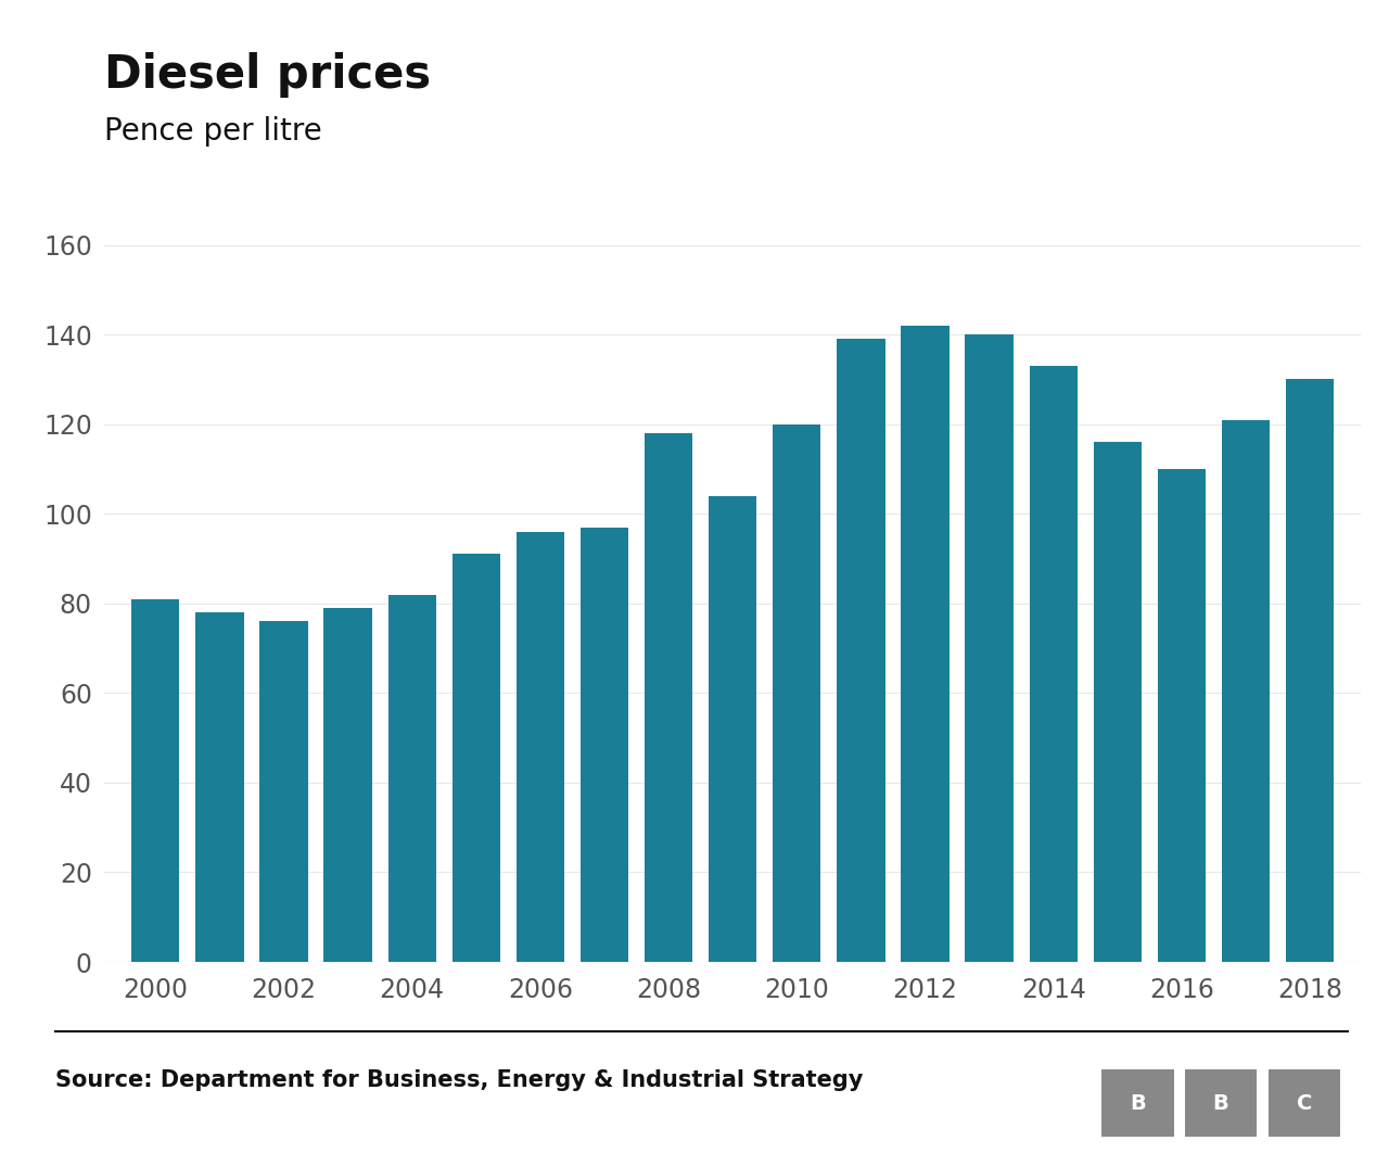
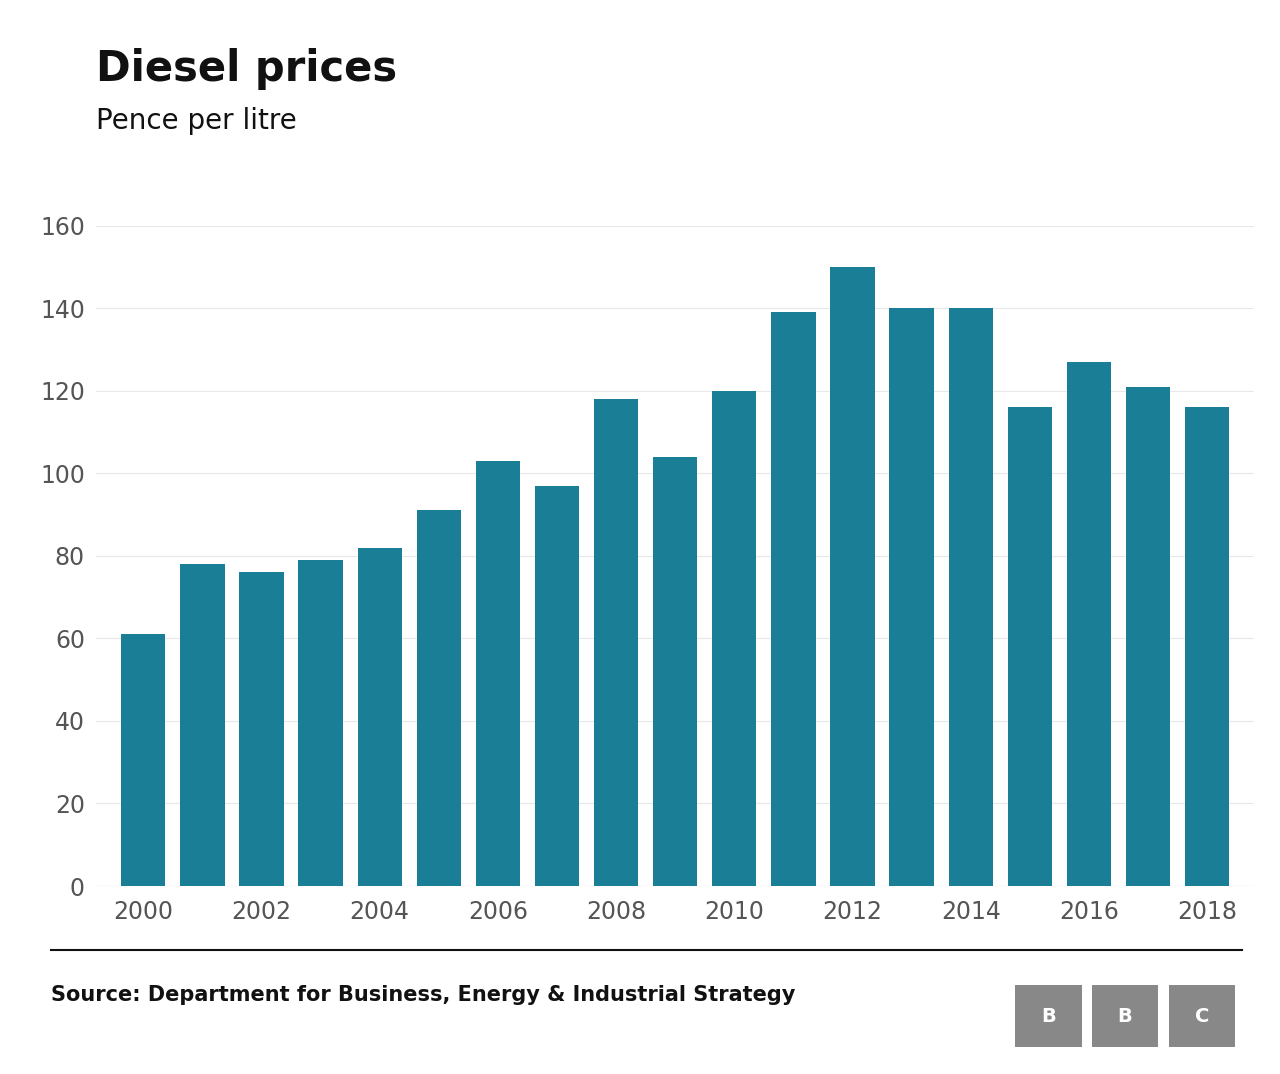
2000: 81 -> 61
2006: 96 -> 103
2012: 142 -> 150
2014: 133 -> 140
2016: 110 -> 127
2018: 130 -> 116
